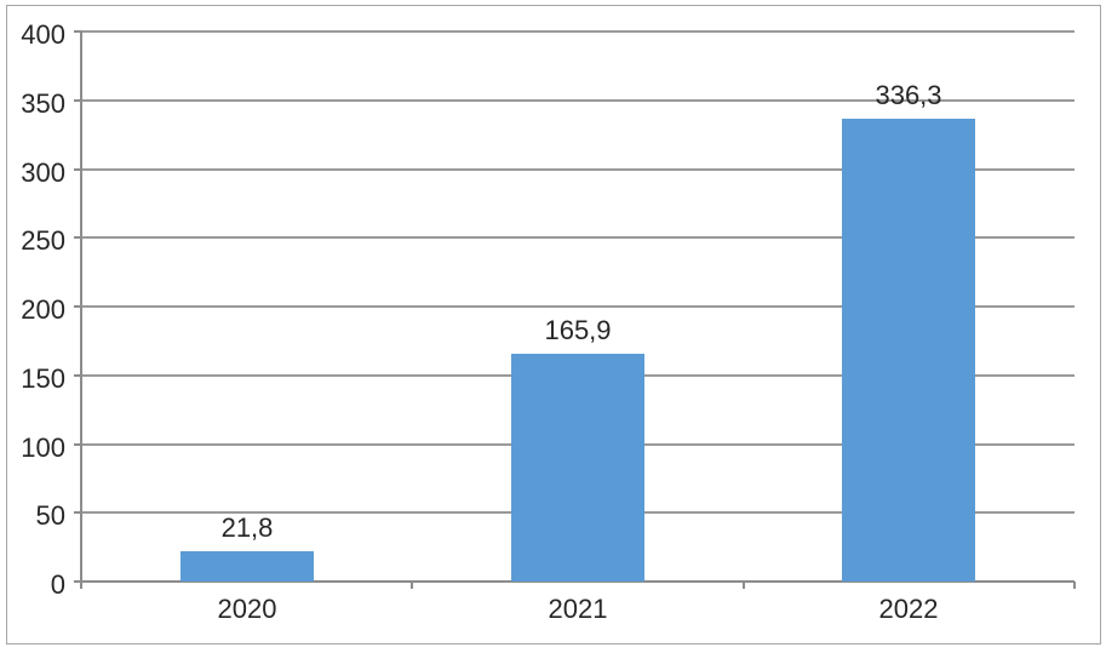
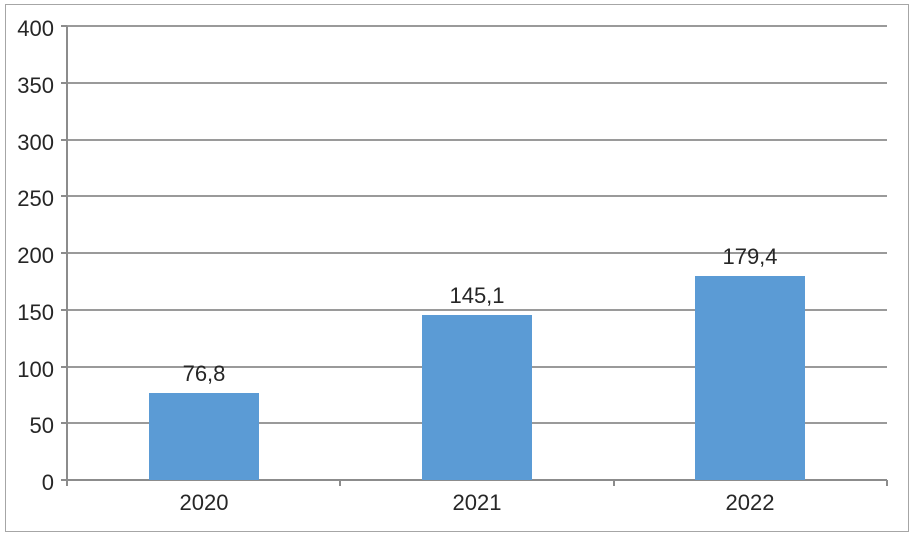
2020: 21,8 -> 76,8
2021: 165,9 -> 145,1
2022: 336,3 -> 179,4
